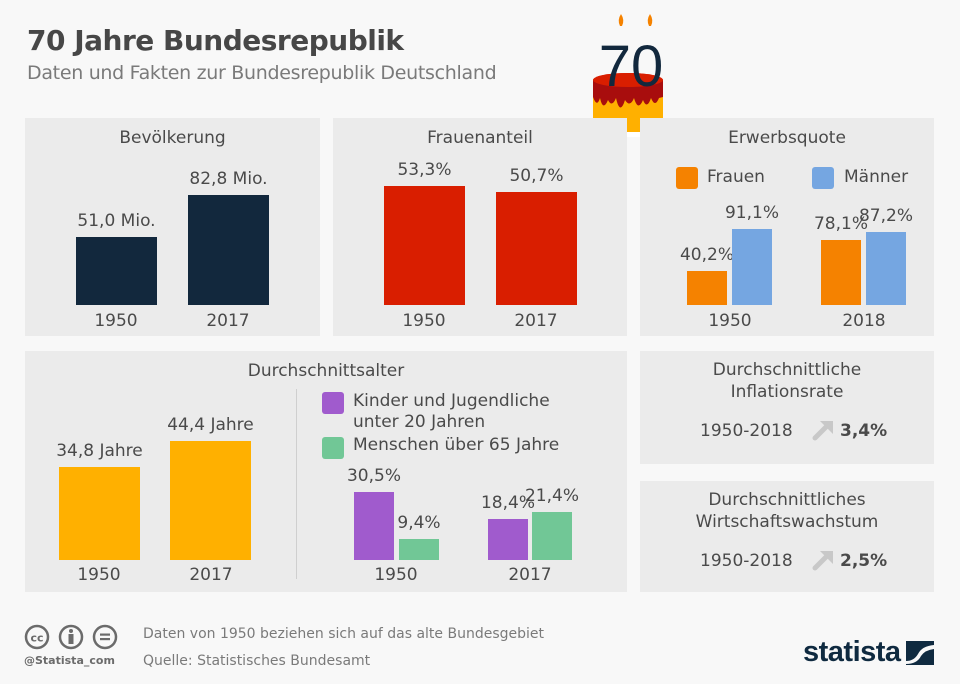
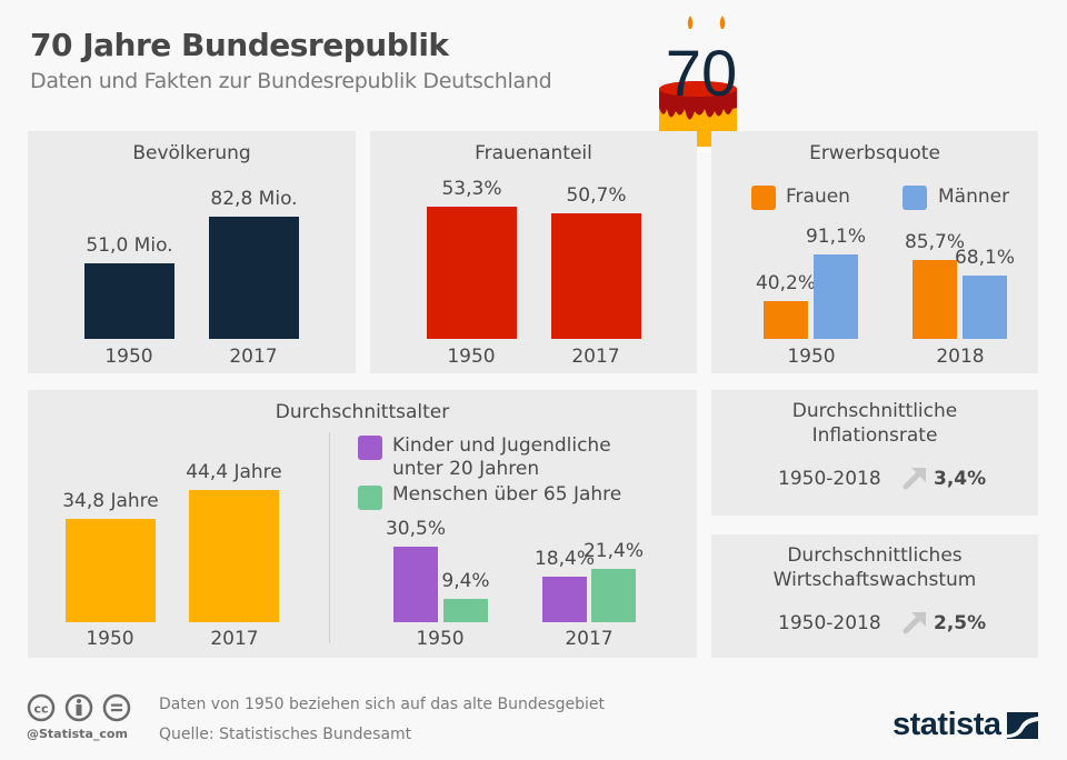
Erwerbsquote/Frauen/2018: 78,1% -> 85,7%
Erwerbsquote/Männer/2018: 87,2% -> 68,1%
